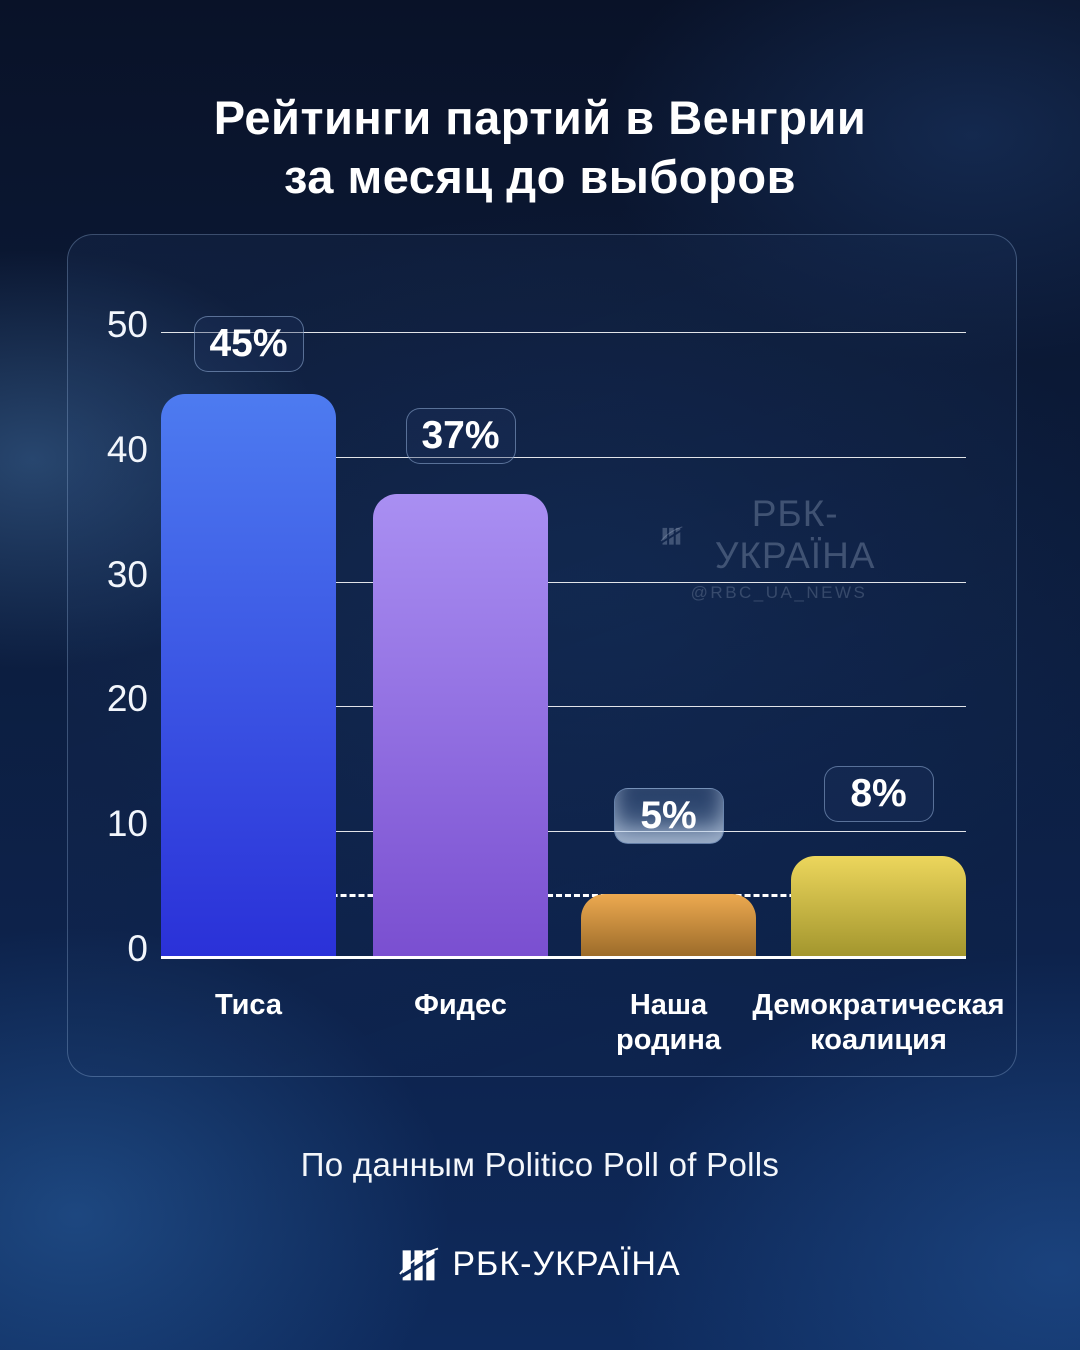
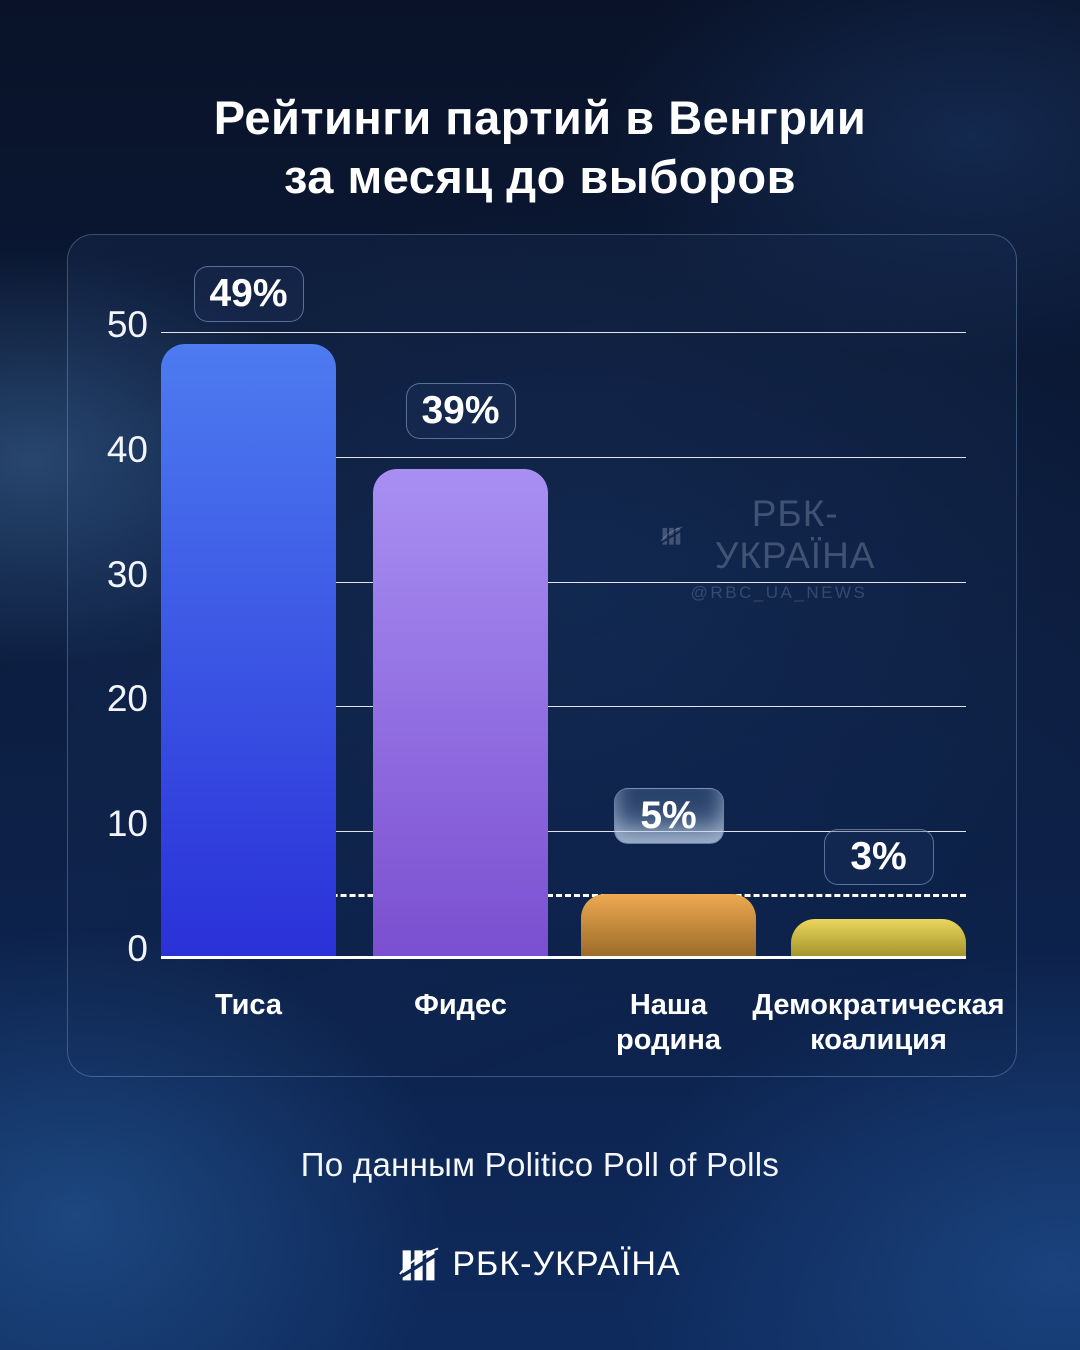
Тиса: 45% -> 49%
Фидес: 37% -> 39%
Демократическая коалиция: 8% -> 3%
